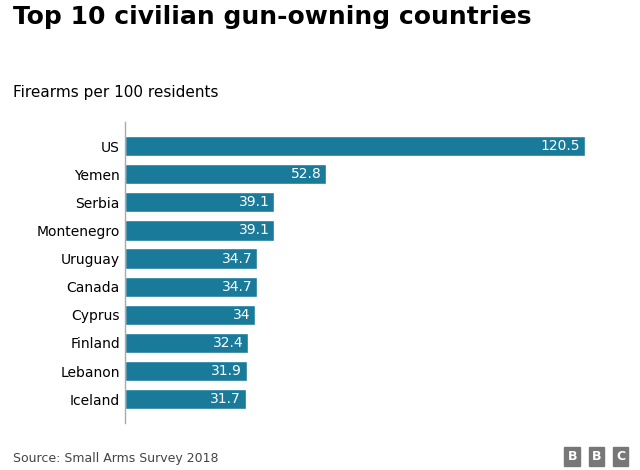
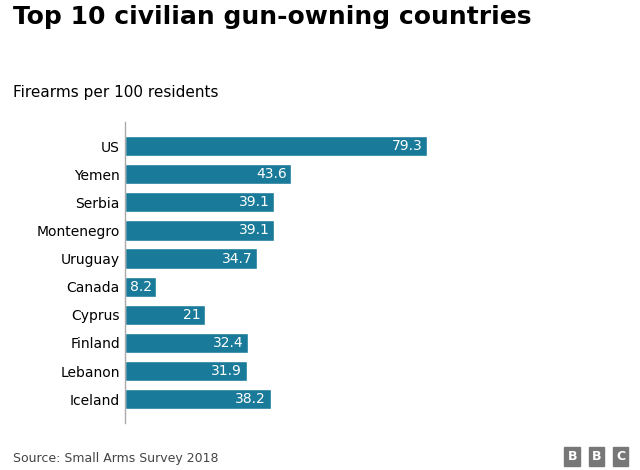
US: 120.5 -> 79.3
Yemen: 52.8 -> 43.6
Canada: 34.7 -> 8.2
Cyprus: 34 -> 21
Iceland: 31.7 -> 38.2
